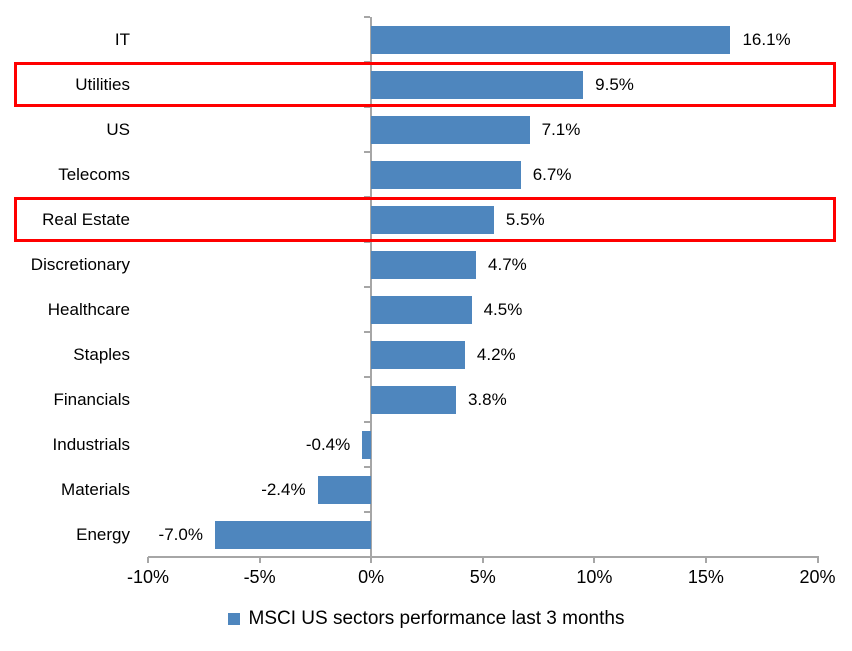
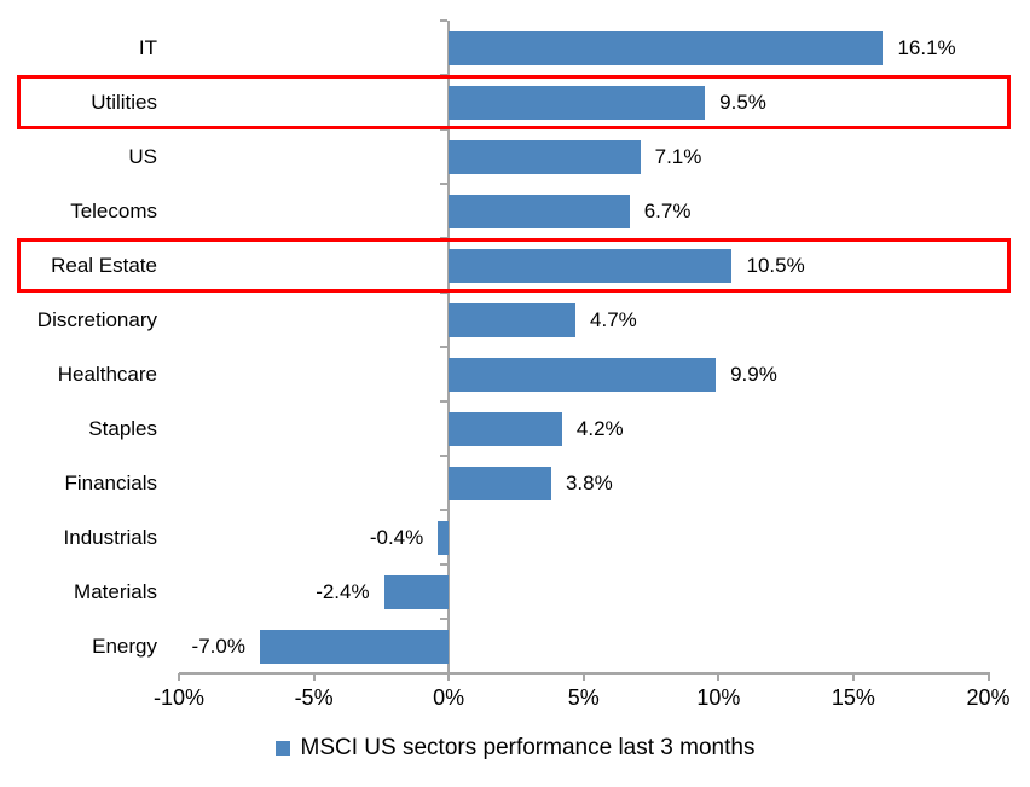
Real Estate: 5.5% -> 10.5%
Healthcare: 4.5% -> 9.9%
